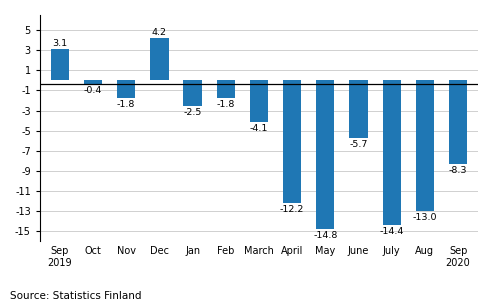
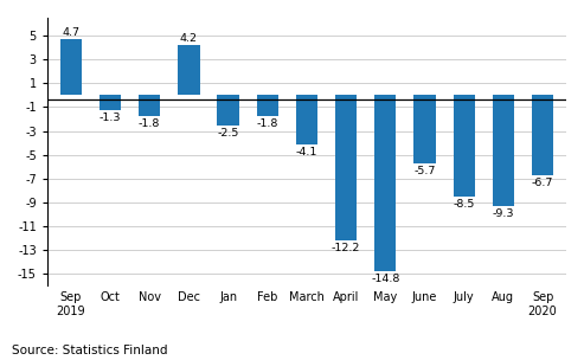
Sep 2019: 3.1 -> 4.7
Oct: -0.4 -> -1.3
July: -14.4 -> -8.5
Aug: -13.0 -> -9.3
Sep 2020: -8.3 -> -6.7
